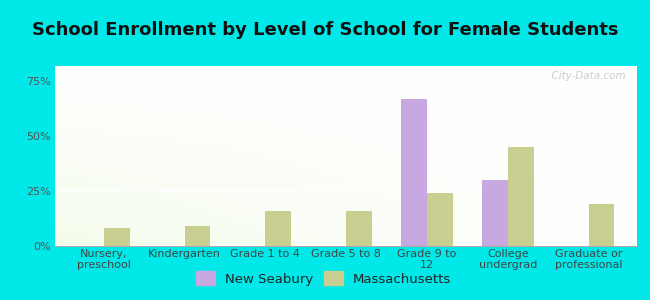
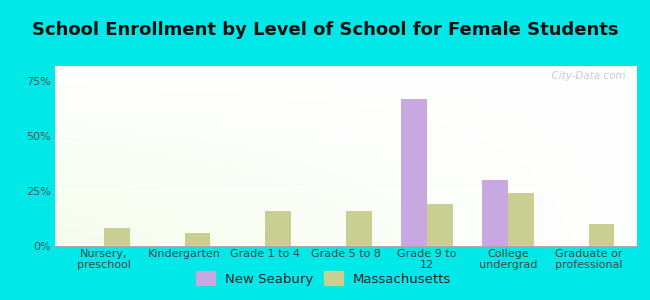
Massachusetts/Kindergarten: 9% -> 6%
Massachusetts/Grade 9 to 12: 24% -> 19%
Massachusetts/College undergrad: 45% -> 24%
Massachusetts/Graduate or professional: 19% -> 10%
